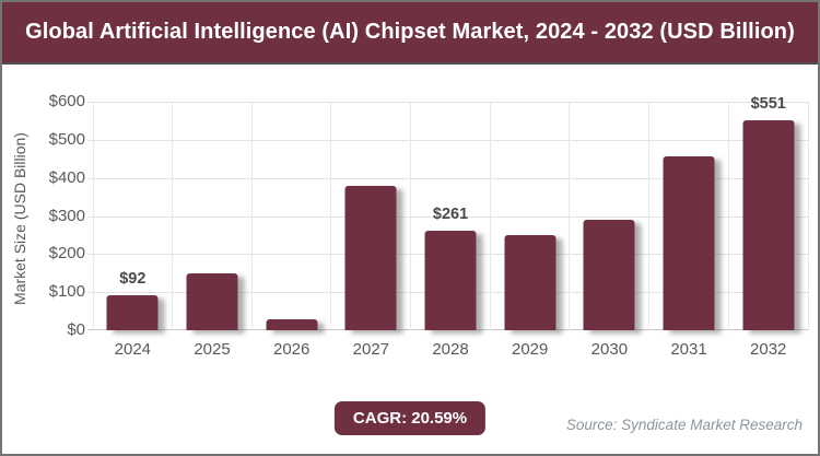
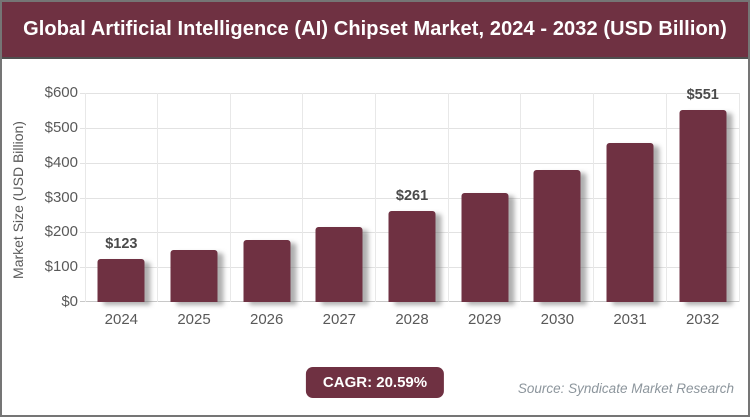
2024: $92 -> $123
2026: $30 -> $180
2027: $380 -> $220
2029: $250 -> $310
2030: $290 -> $380
